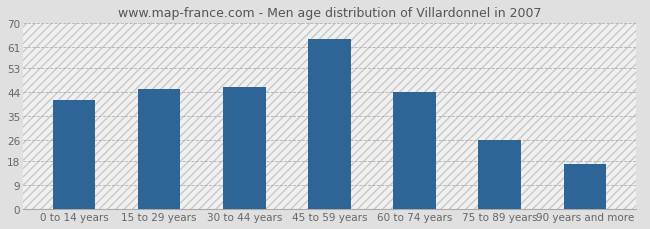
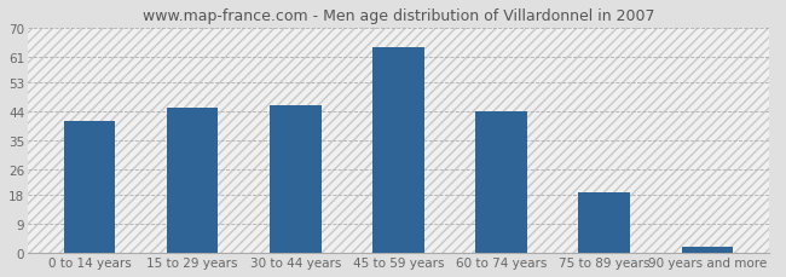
75 to 89 years: 26 -> 19
90 years and more: 17 -> 2
